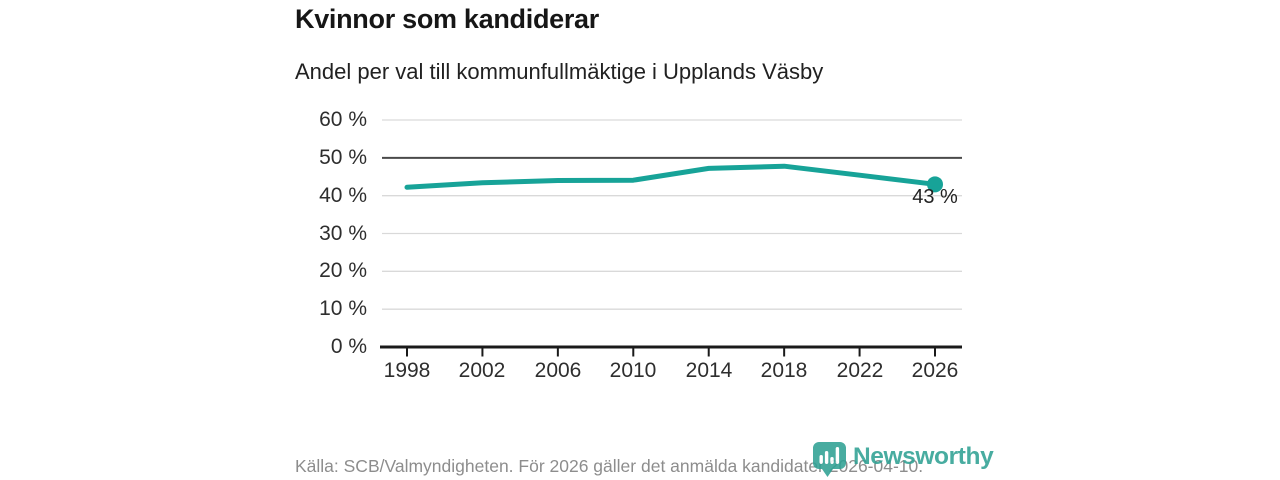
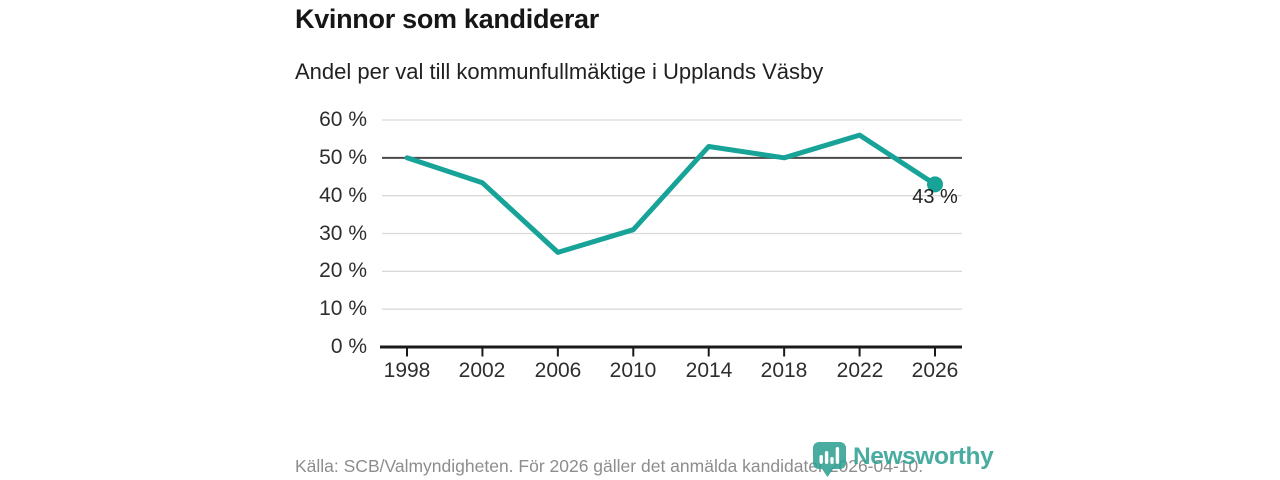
1998: 42% -> 50%
2006: 44% -> 25%
2010: 44% -> 31%
2014: 47% -> 53%
2018: 48% -> 50%
2022: 45% -> 56%
